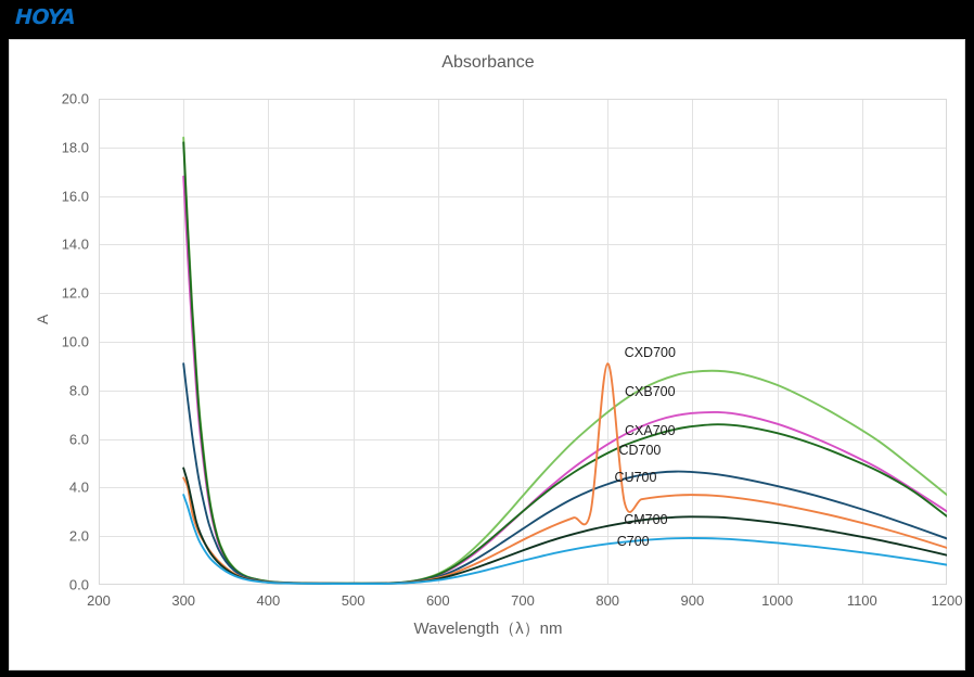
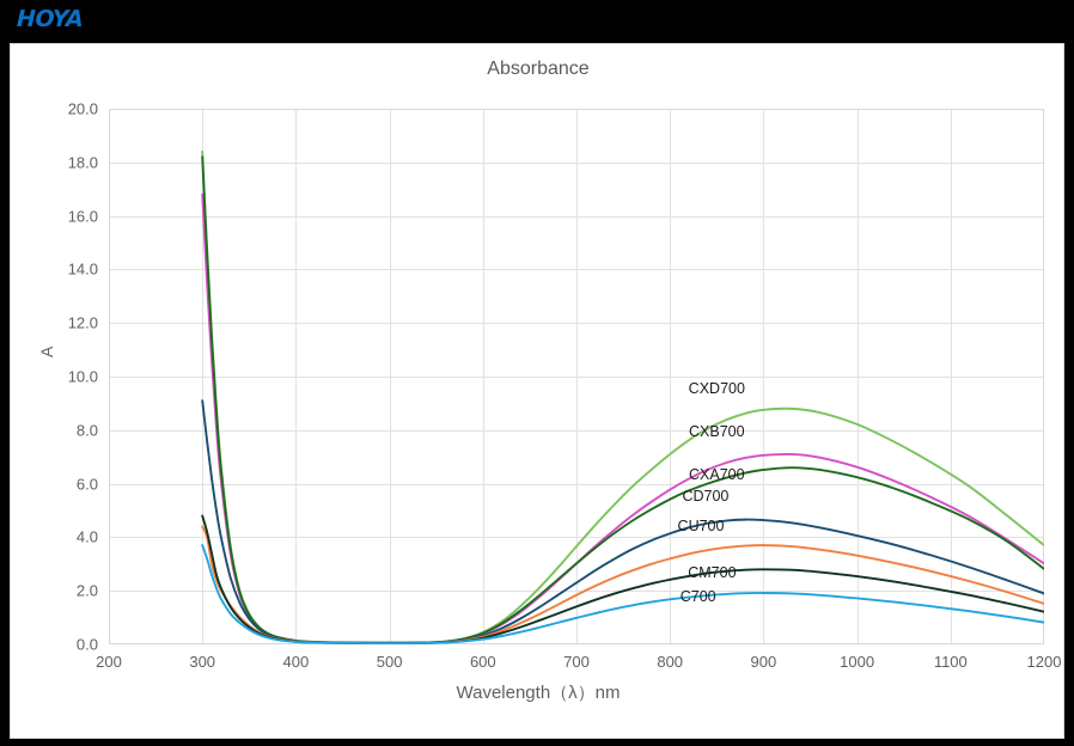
CU700/800: 9.1 -> 3.2
